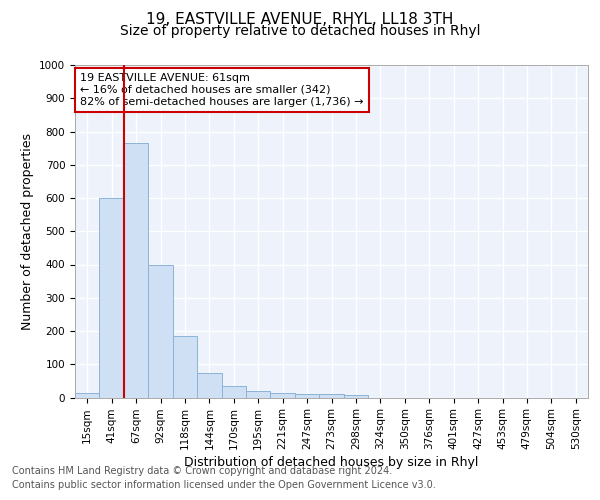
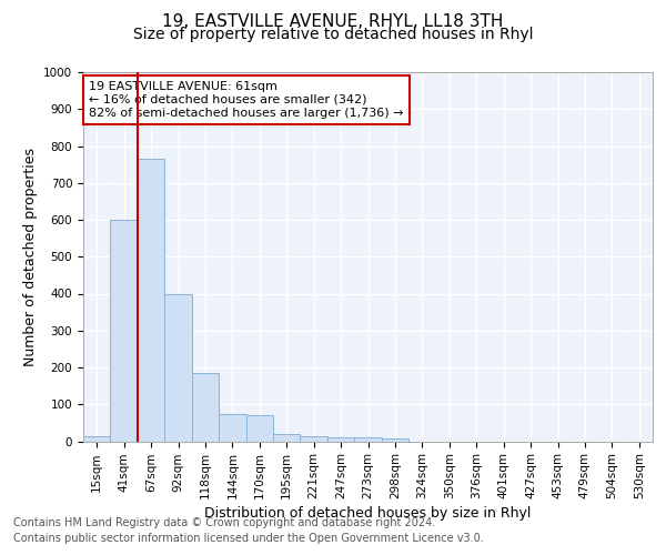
170sqm: 35 -> 70
